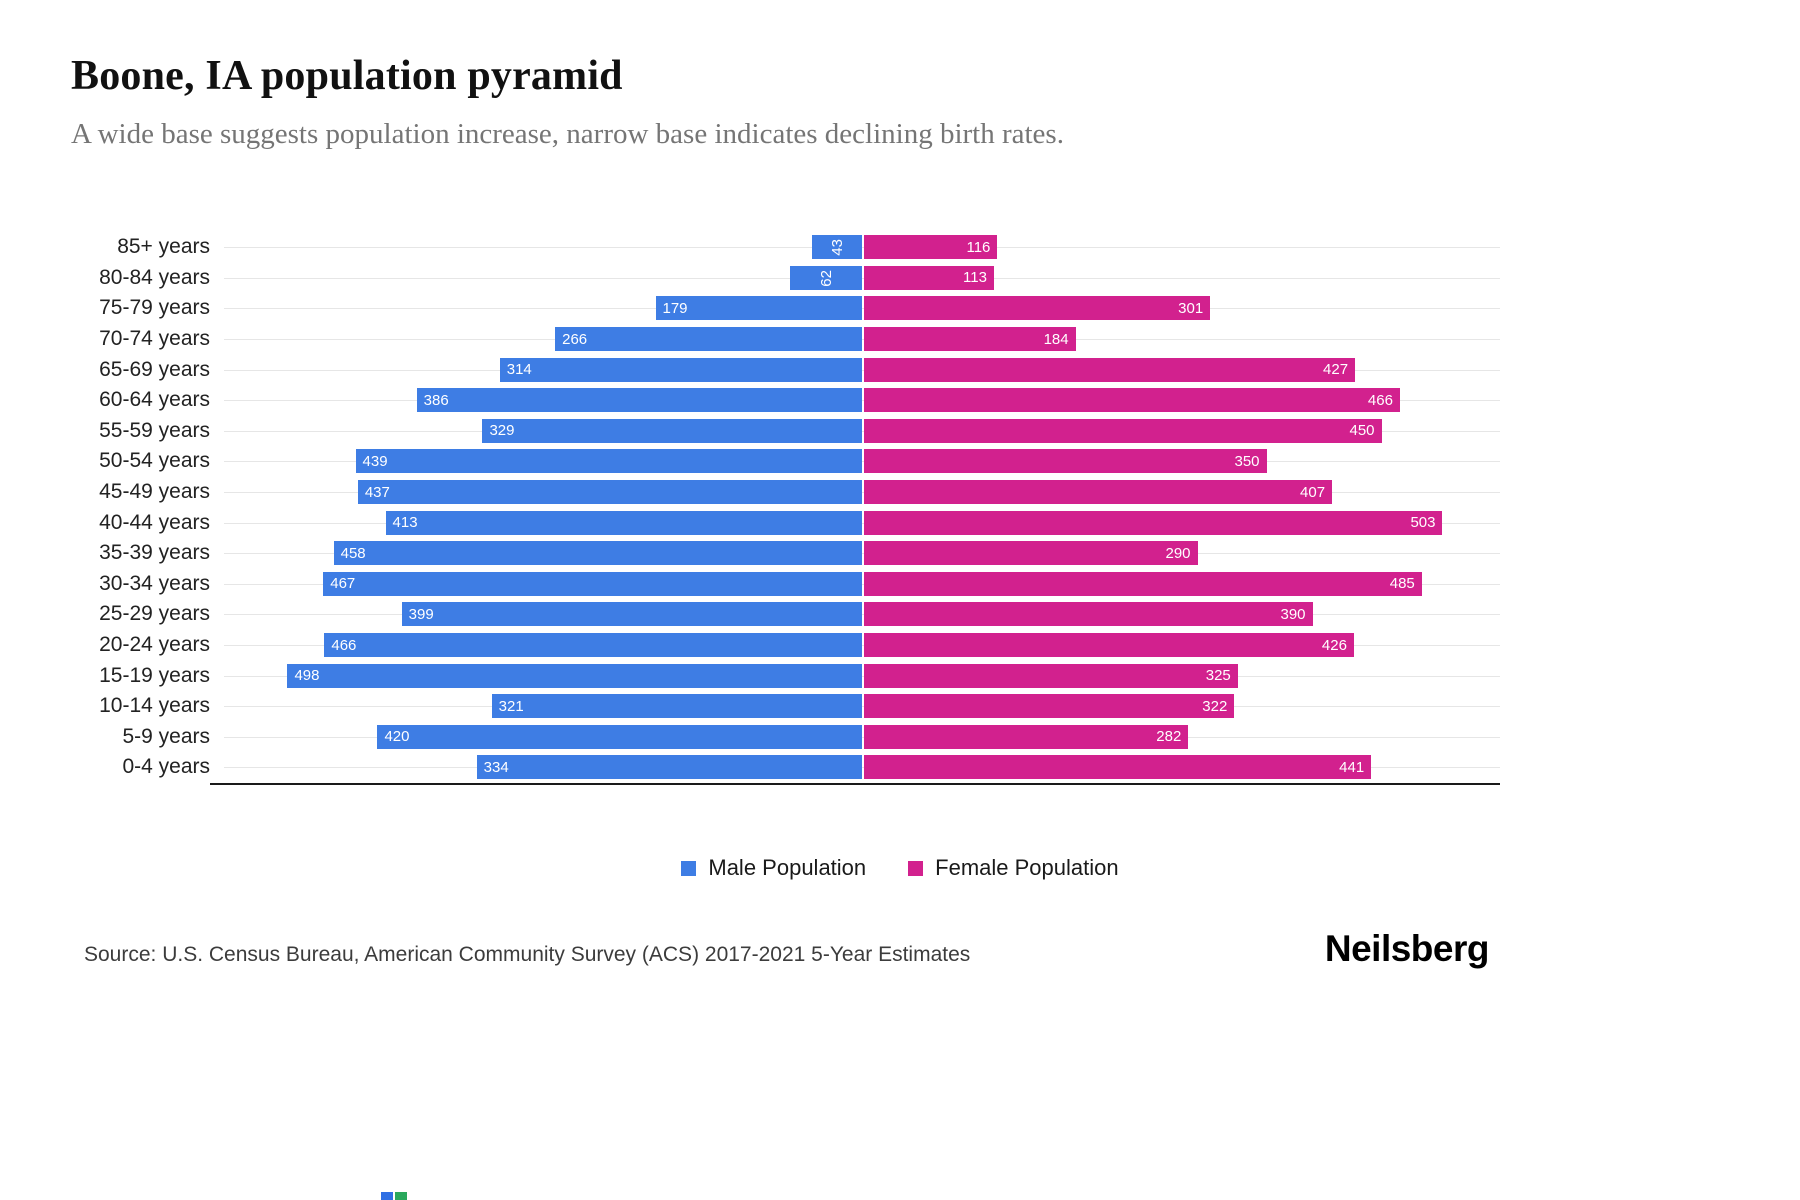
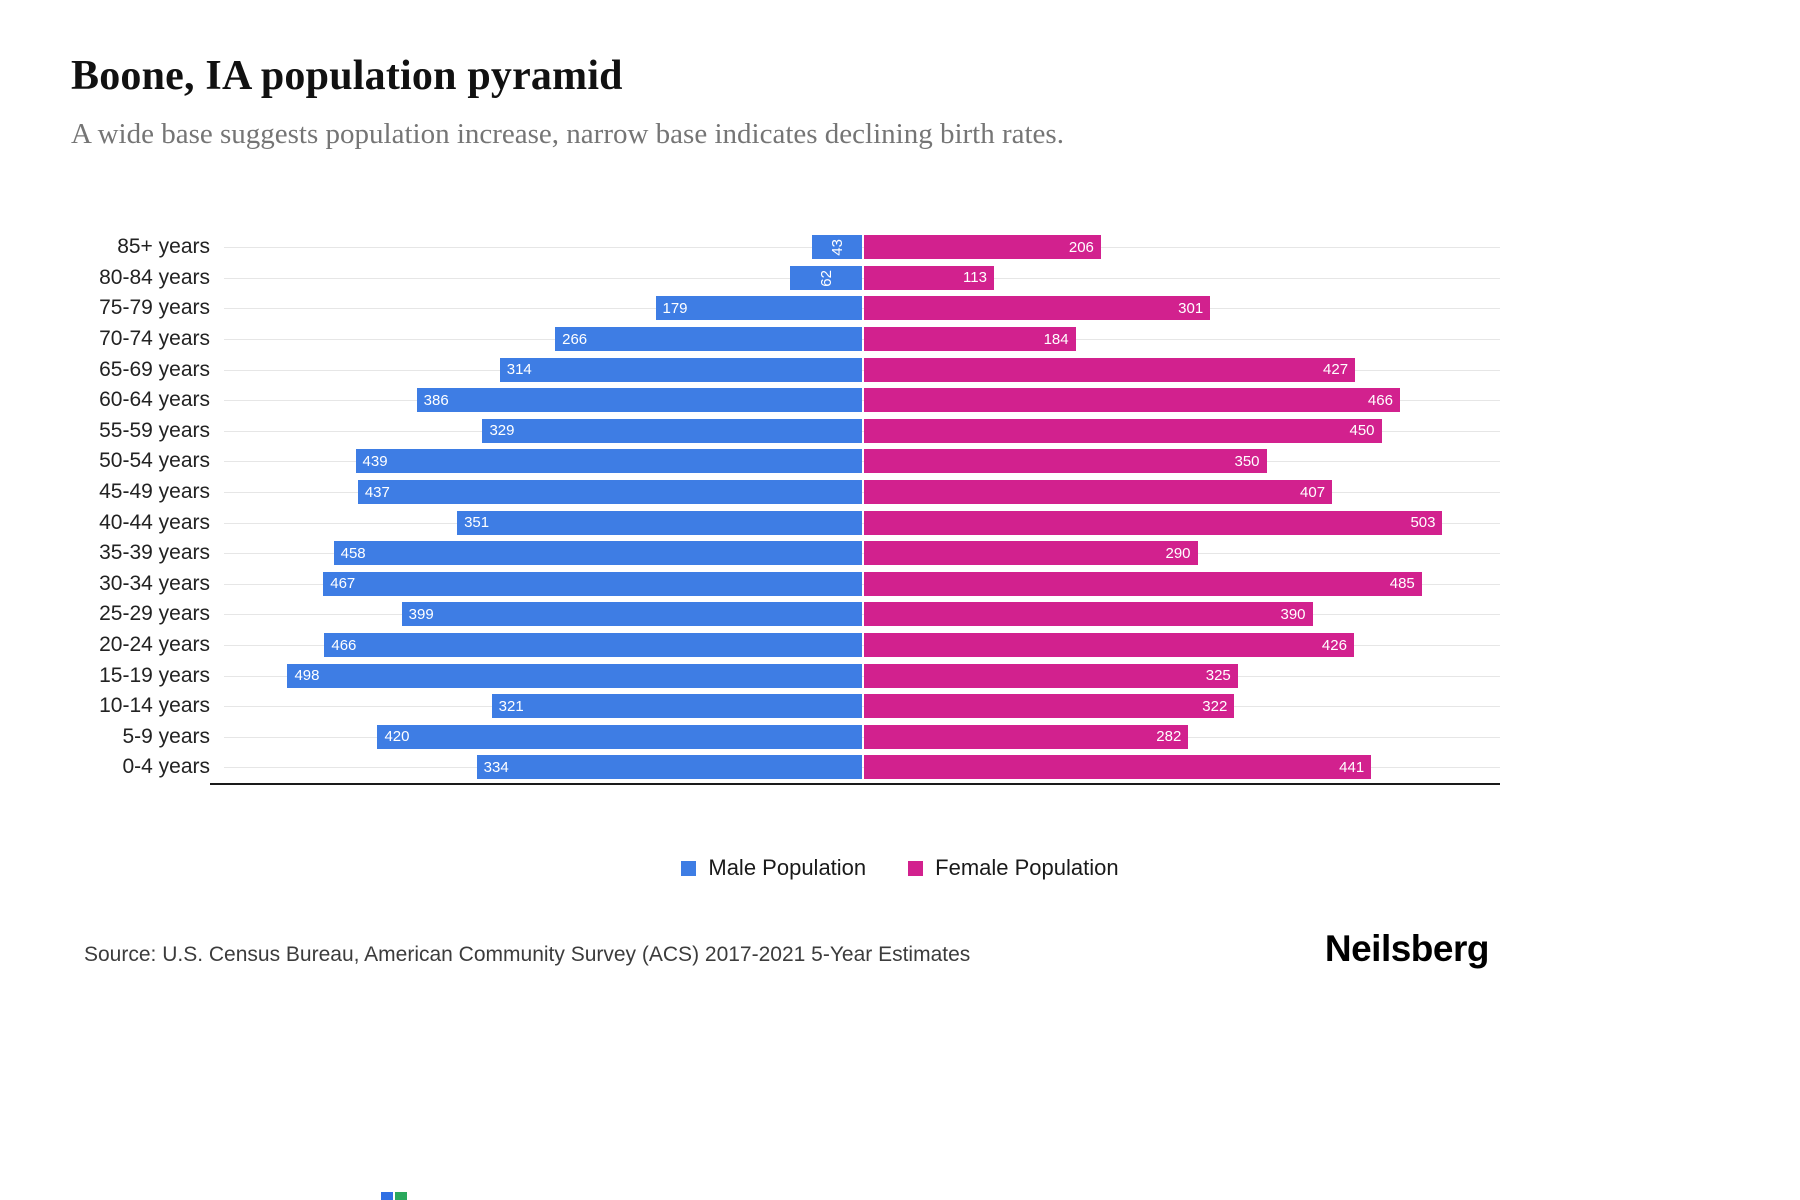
Female Population/85+ years: 116 -> 206
Male Population/40-44 years: 413 -> 351
